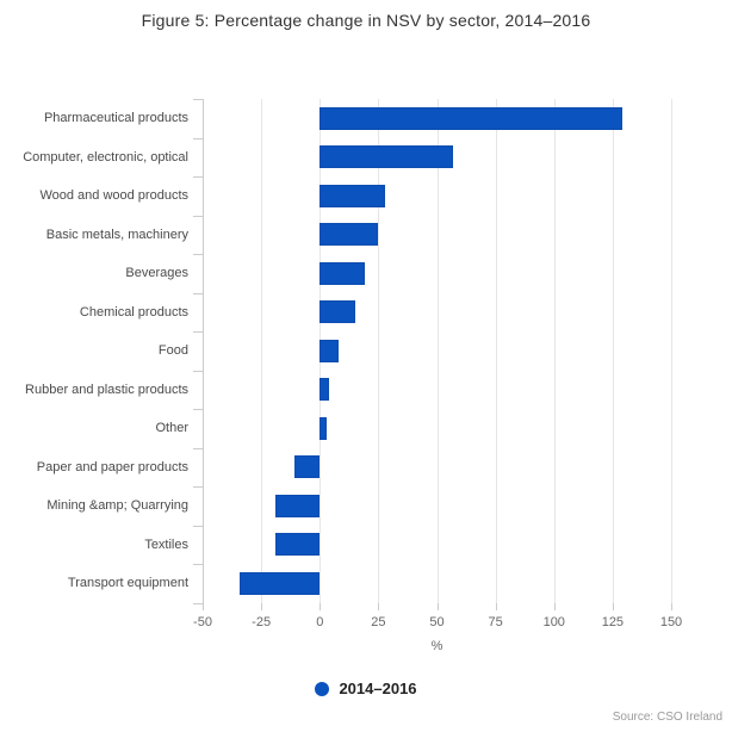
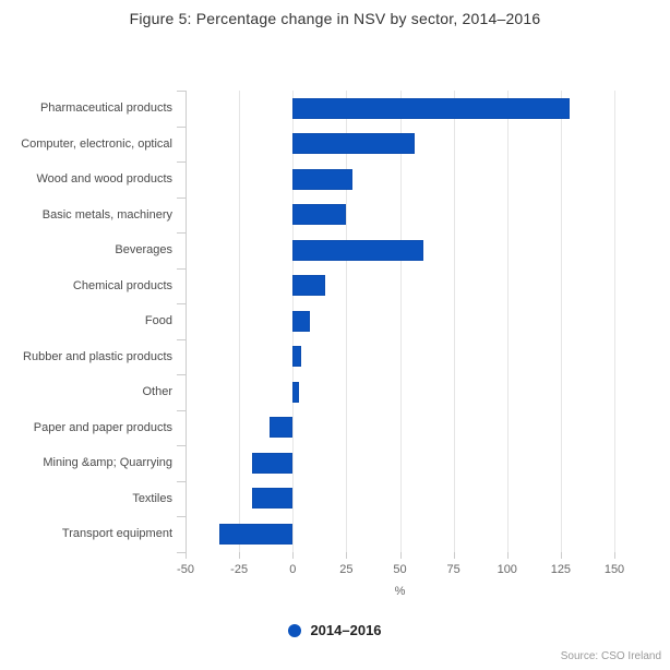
Beverages: 19 -> 61
